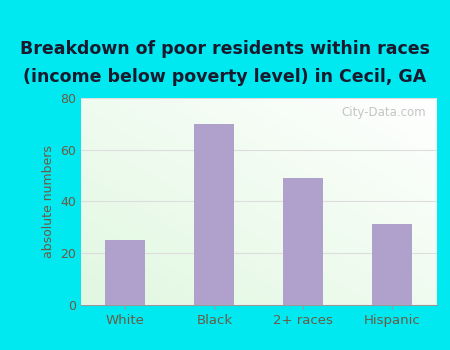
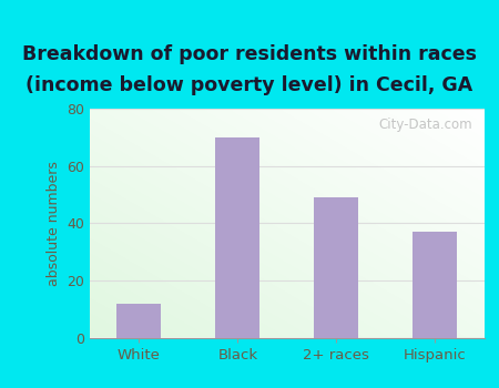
White: 25 -> 12
Hispanic: 31 -> 37
